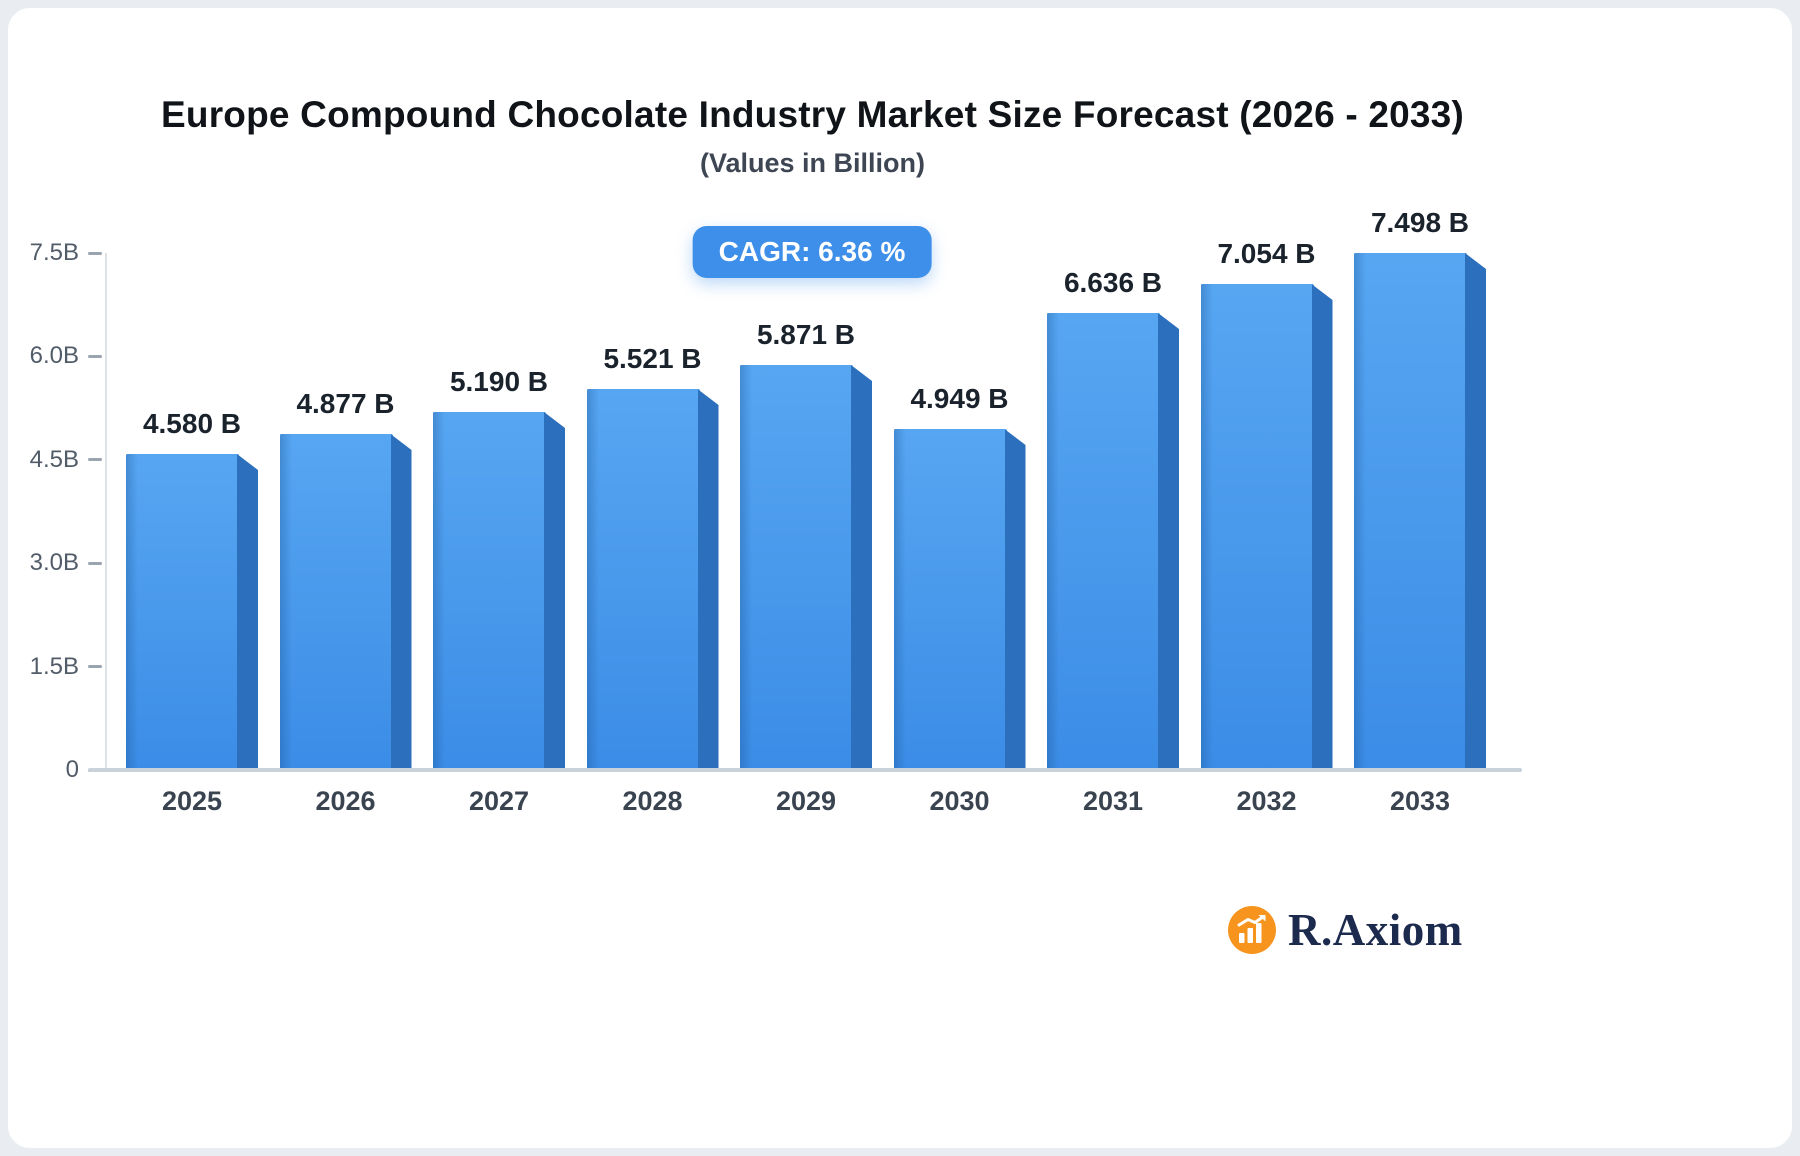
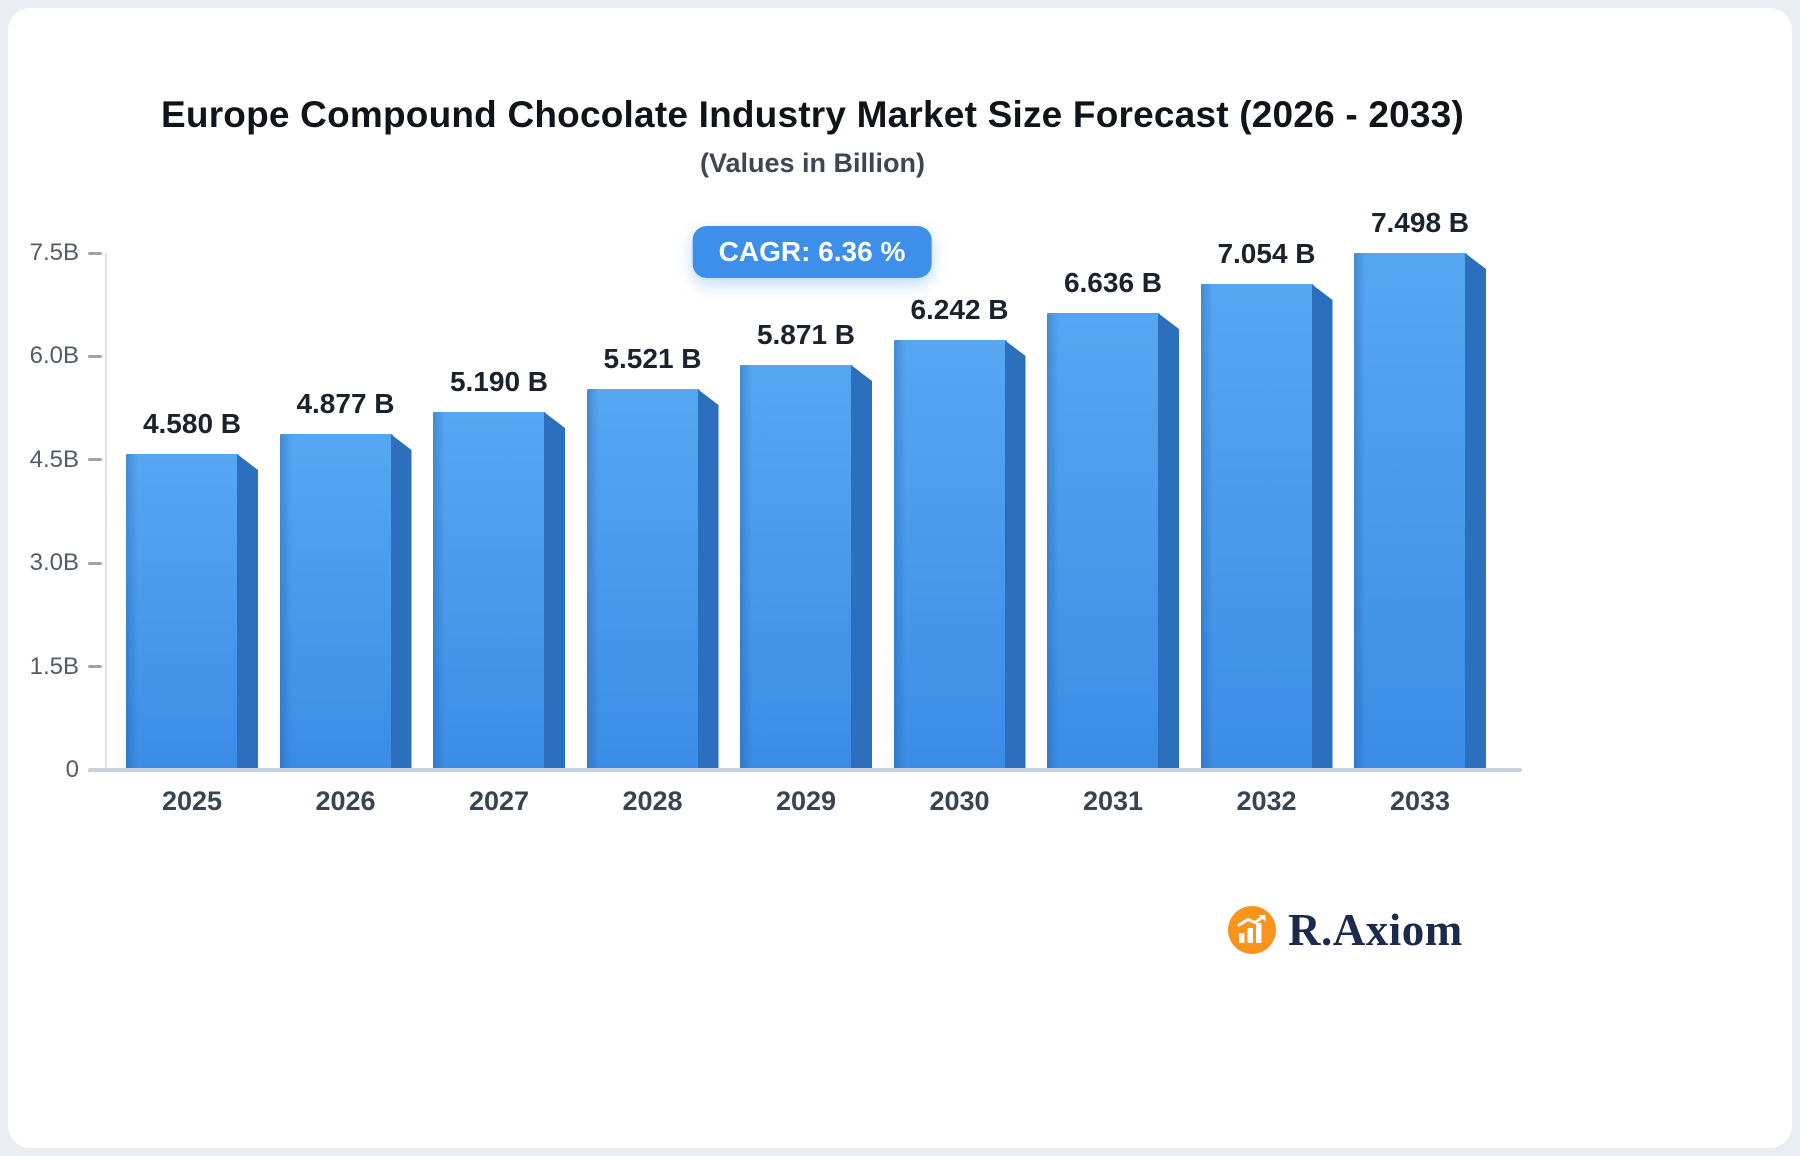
2030: 4.949 -> 6.242
